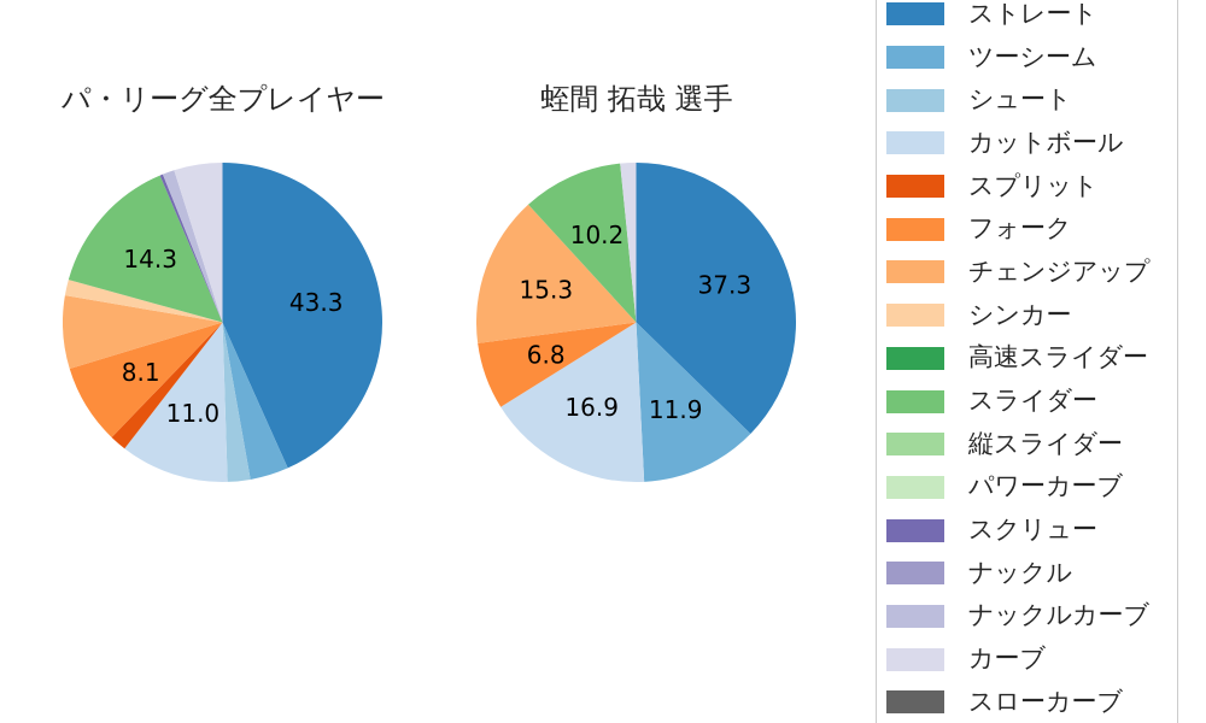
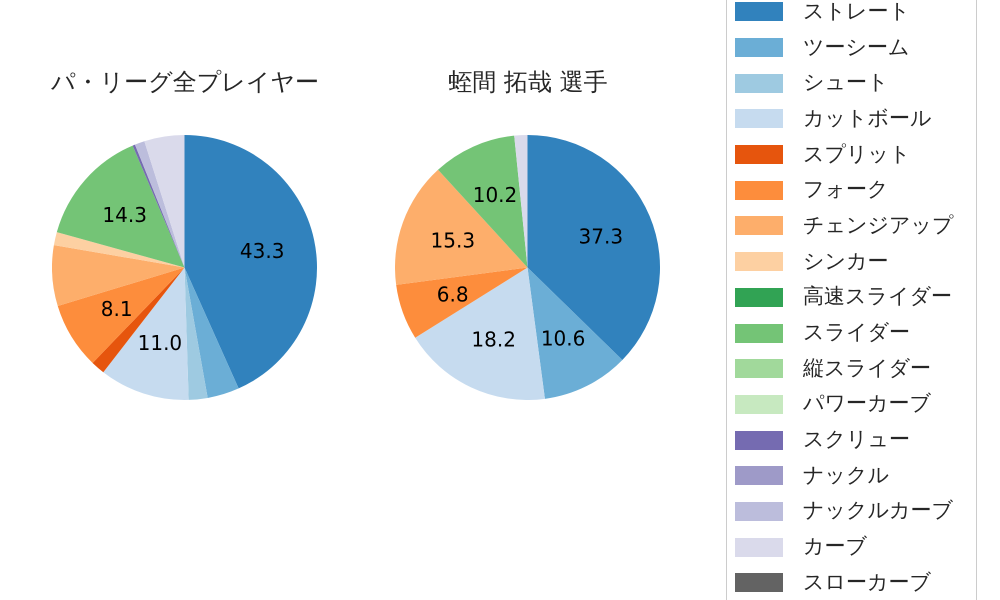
蛭間 拓哉 選手/ツーシーム: 11.9 -> 10.6
蛭間 拓哉 選手/カットボール: 16.9 -> 18.2
